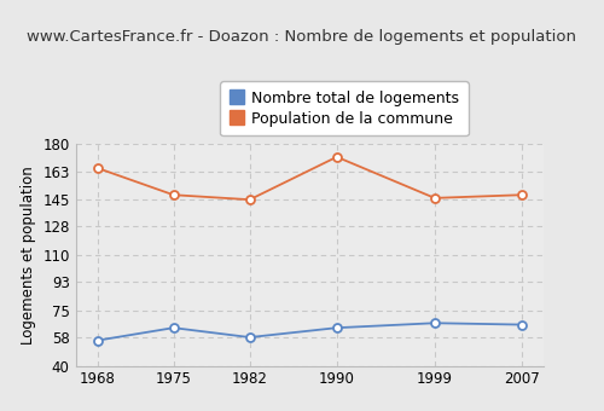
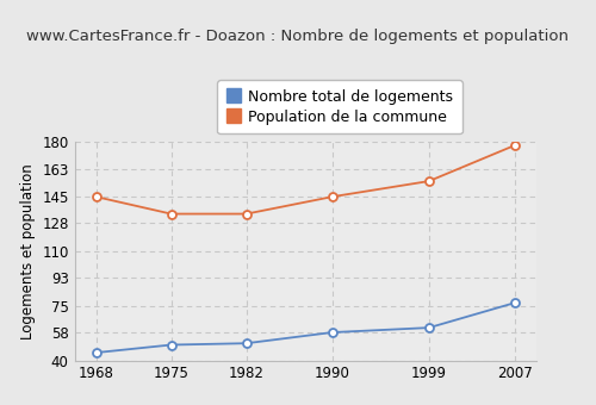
Nombre total de logements/1968: 56 -> 45
Population de la commune/1968: 165 -> 145
Nombre total de logements/1975: 64 -> 50
Population de la commune/1975: 148 -> 134
Nombre total de logements/1982: 58 -> 51
Population de la commune/1982: 145 -> 134
Nombre total de logements/1990: 64 -> 58
Population de la commune/1990: 172 -> 145
Nombre total de logements/1999: 67 -> 61
Population de la commune/1999: 146 -> 155
Nombre total de logements/2007: 66 -> 77
Population de la commune/2007: 148 -> 178
